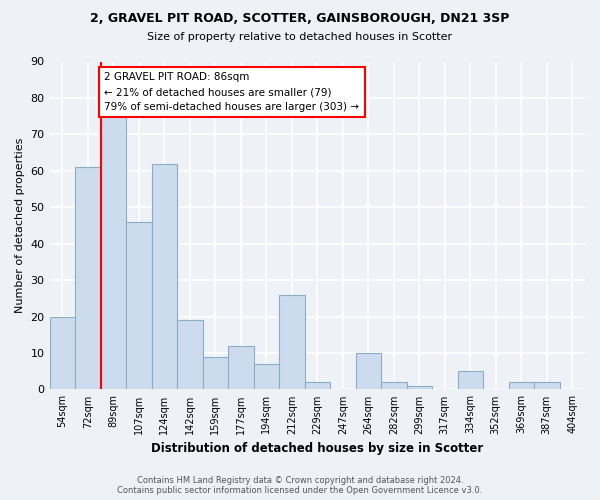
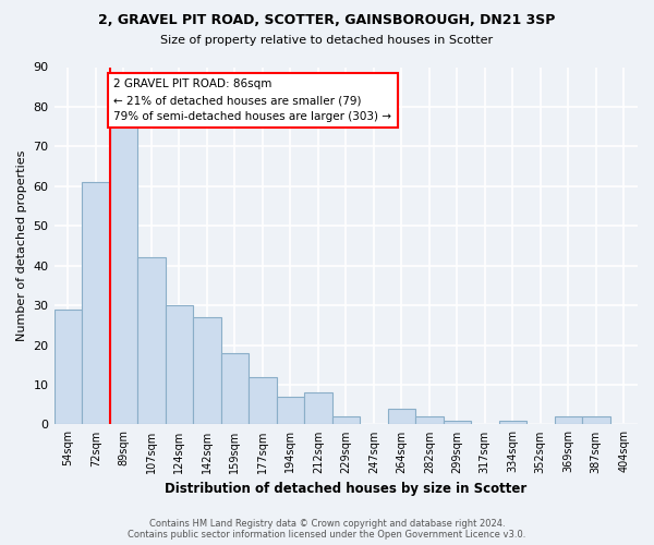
54sqm: 20 -> 29
107sqm: 46 -> 42
124sqm: 62 -> 30
142sqm: 19 -> 27
159sqm: 9 -> 18
212sqm: 26 -> 8
264sqm: 10 -> 4
334sqm: 5 -> 1
